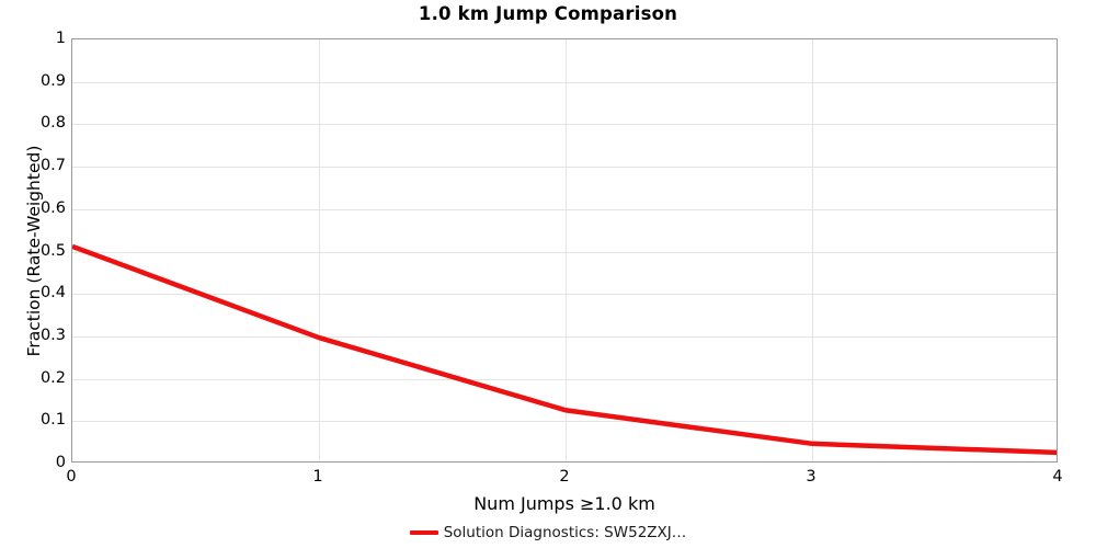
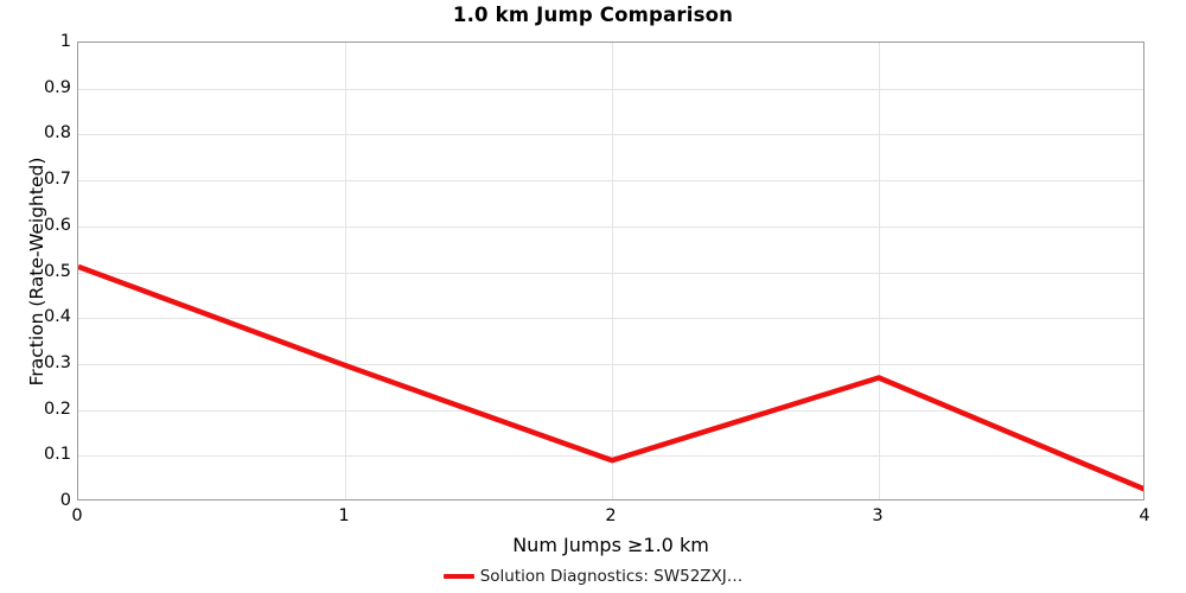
2: 0.13 -> 0.09
3: 0.05 -> 0.27
